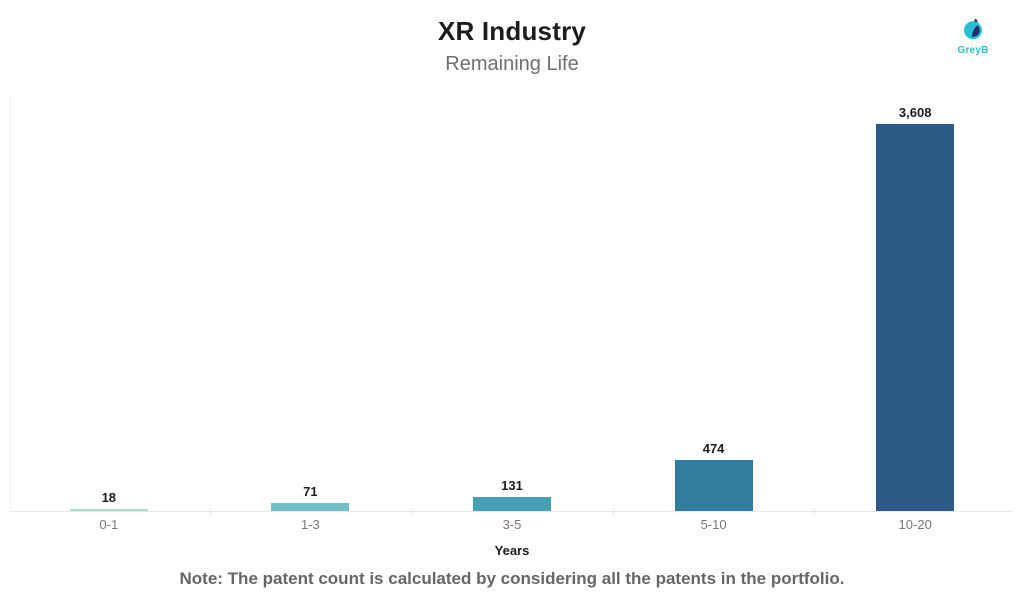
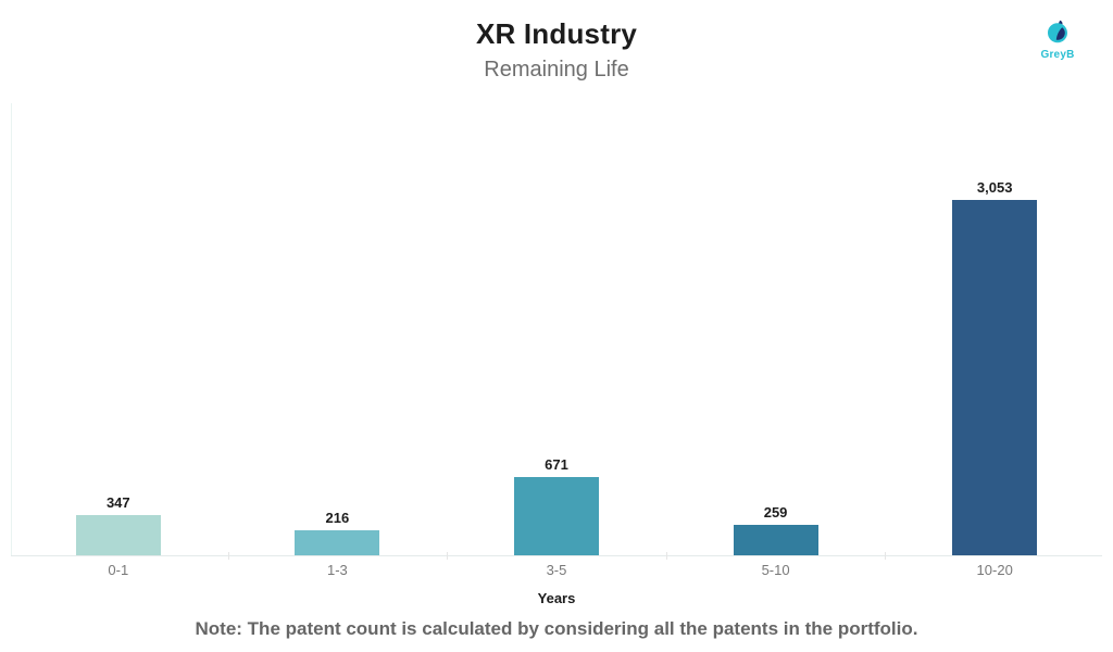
0-1: 18 -> 347
1-3: 71 -> 216
3-5: 131 -> 671
5-10: 474 -> 259
10-20: 3,608 -> 3,053
